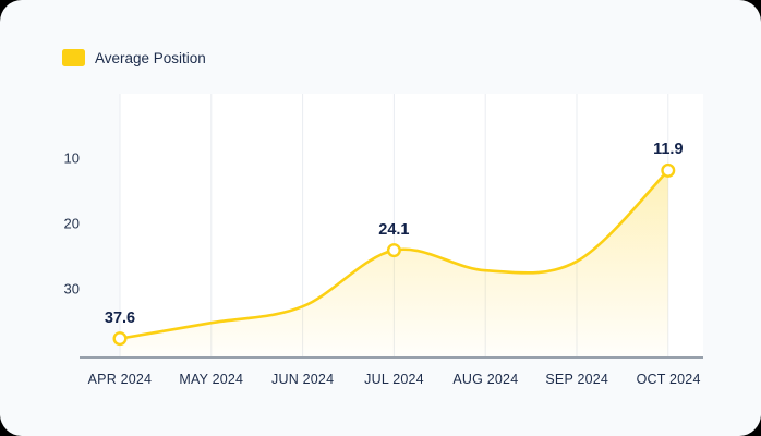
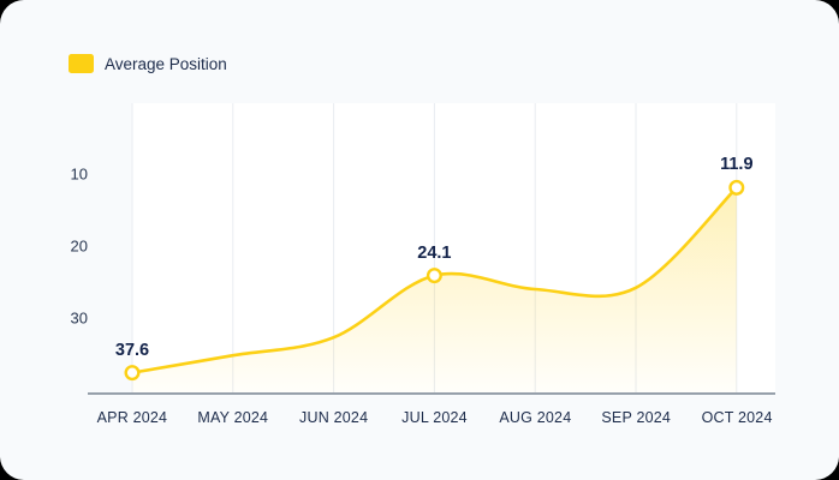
AUG 2024: 27 -> 26
